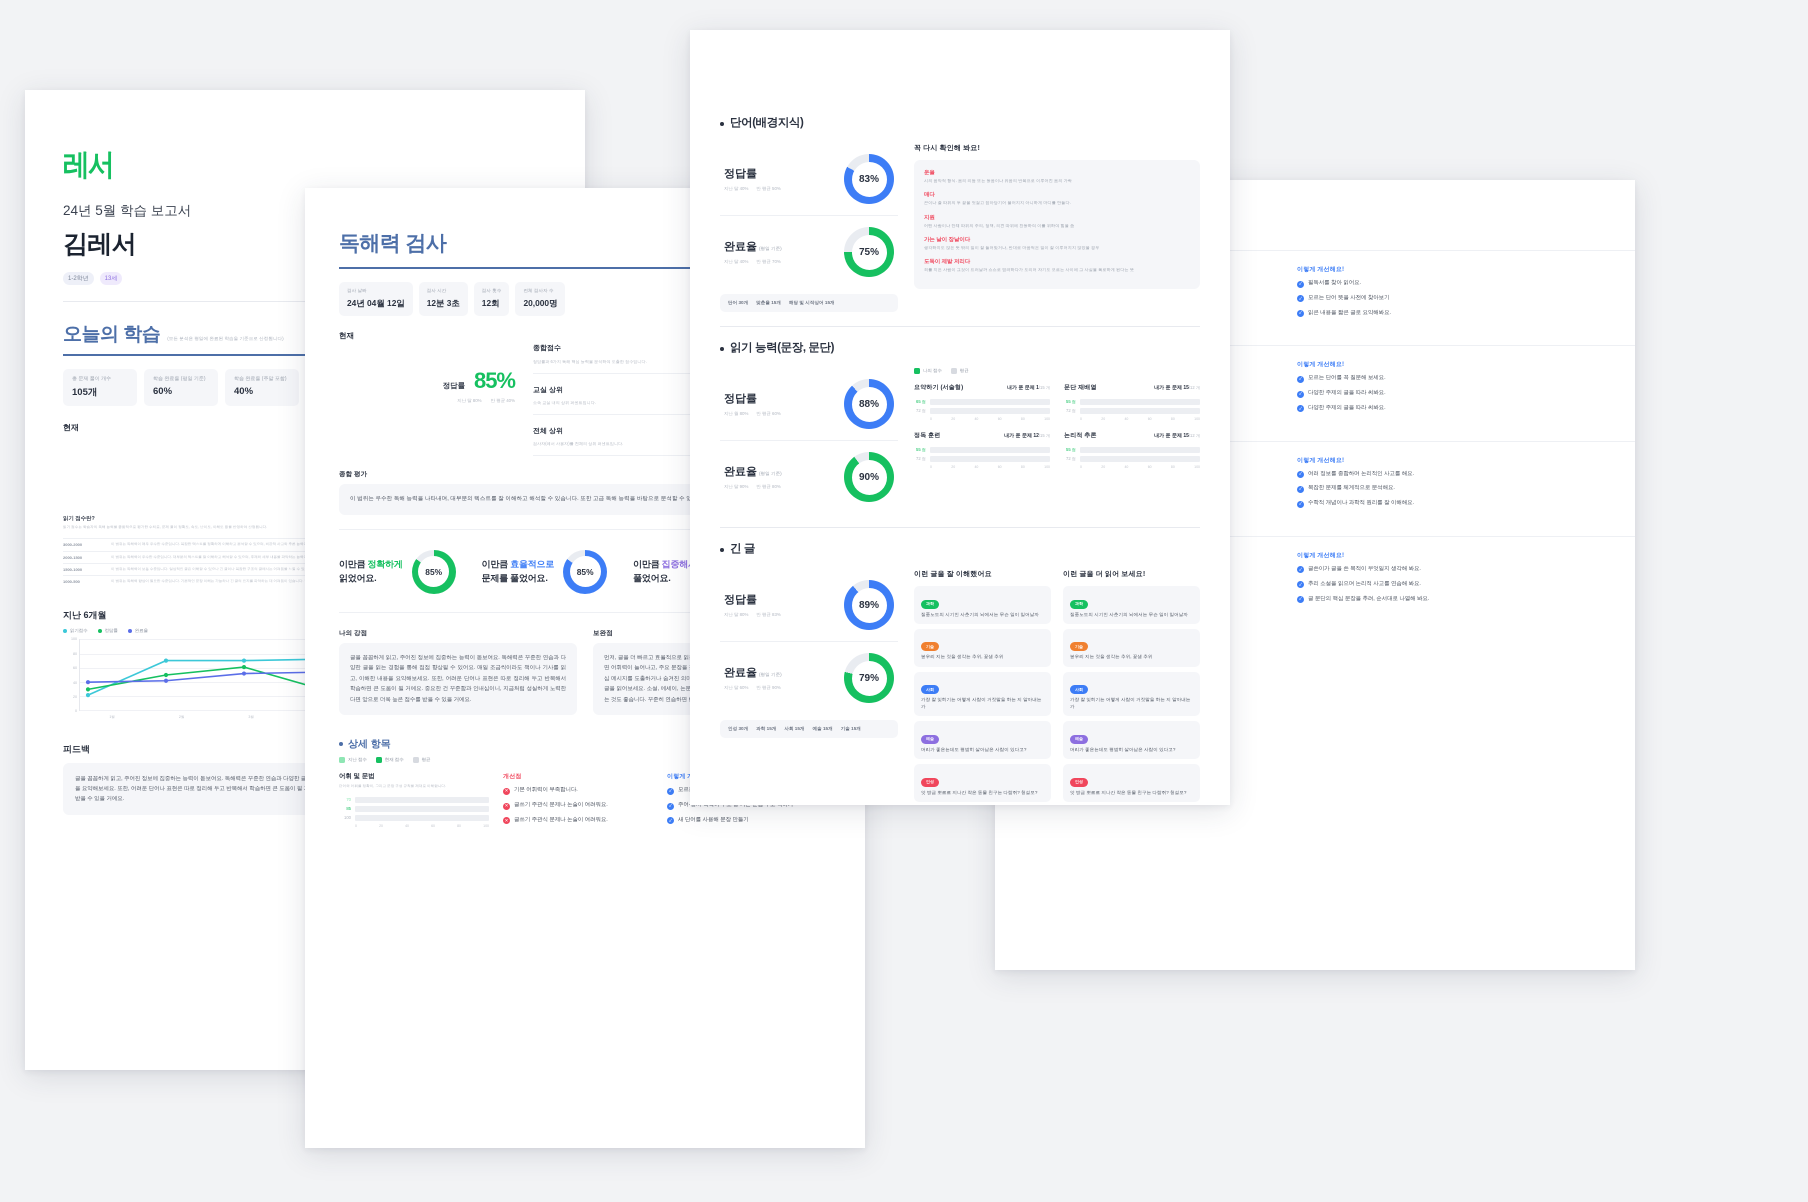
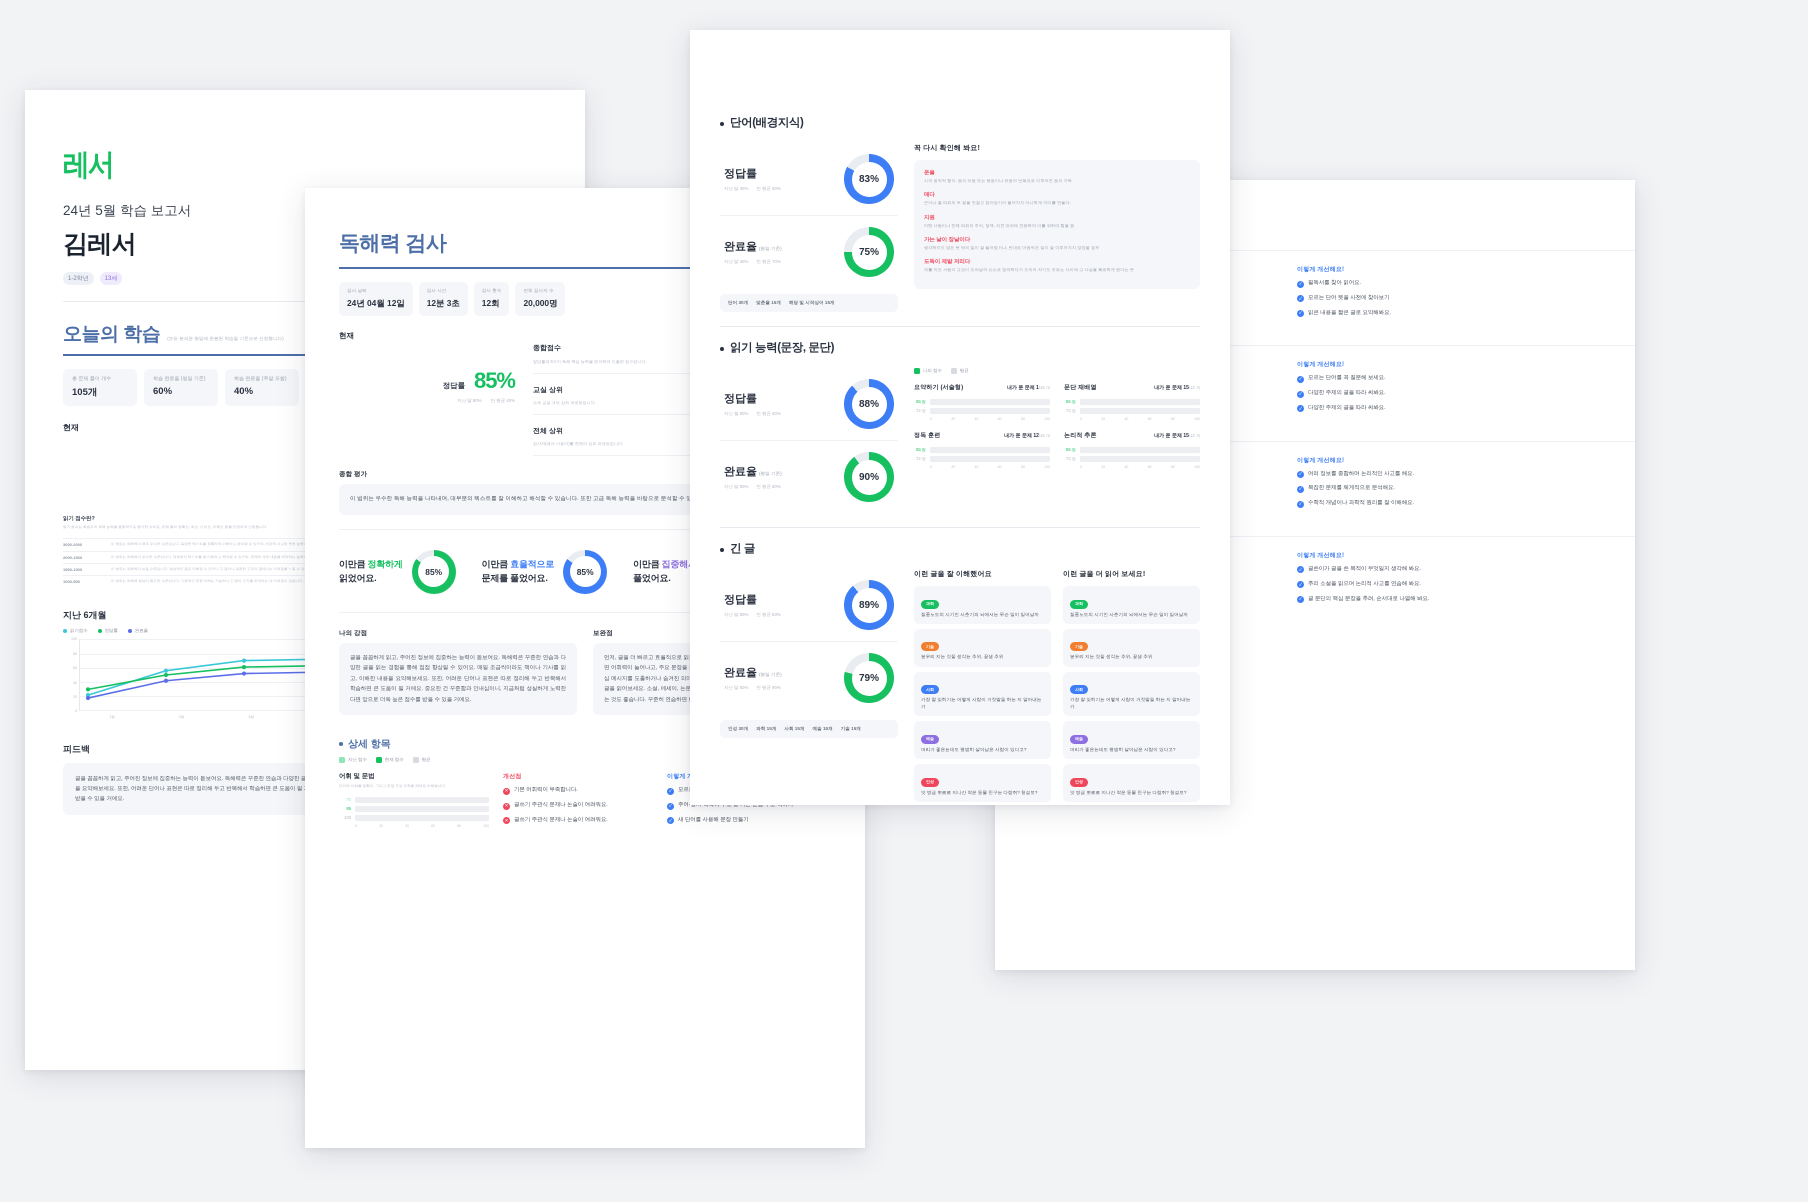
완료율/1월: 40 -> 20
읽기점수/2월: 70 -> 60
정답률/4월: 30 -> 60
